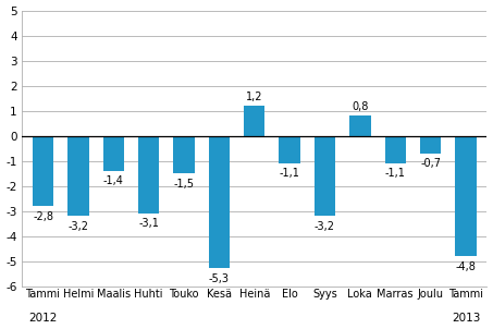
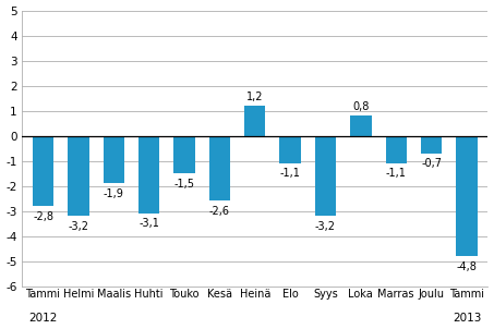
Maalis: -1,4 -> -1,9
Kesä: -5,3 -> -2,6
